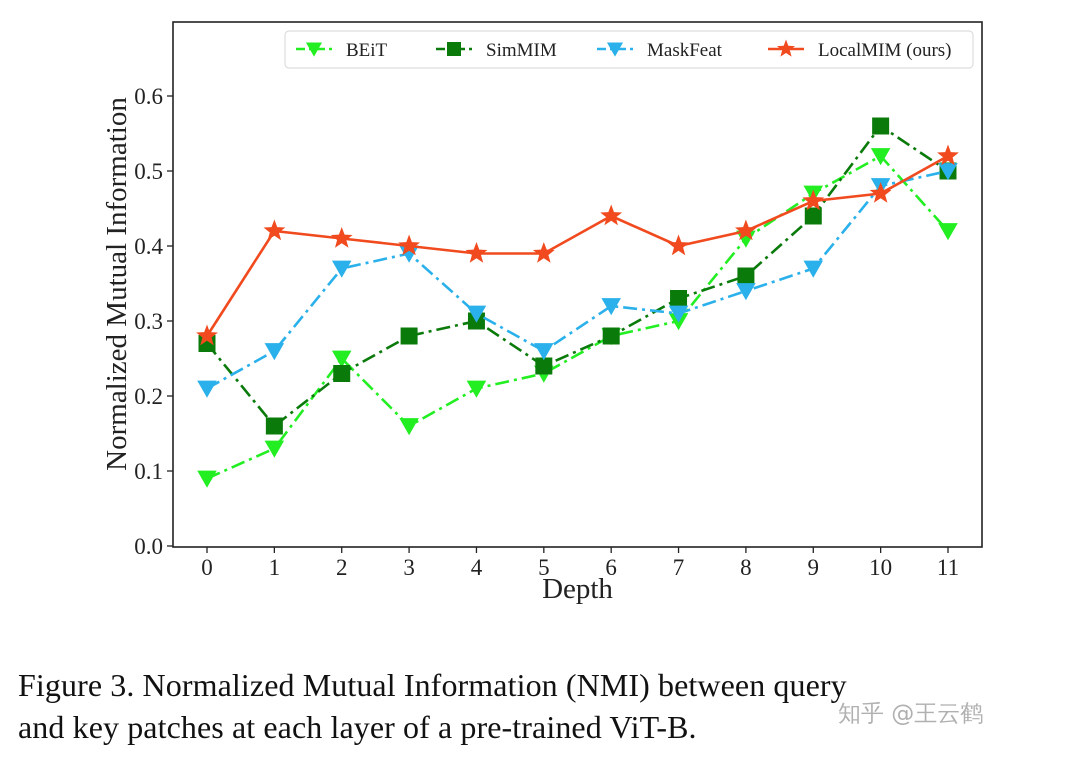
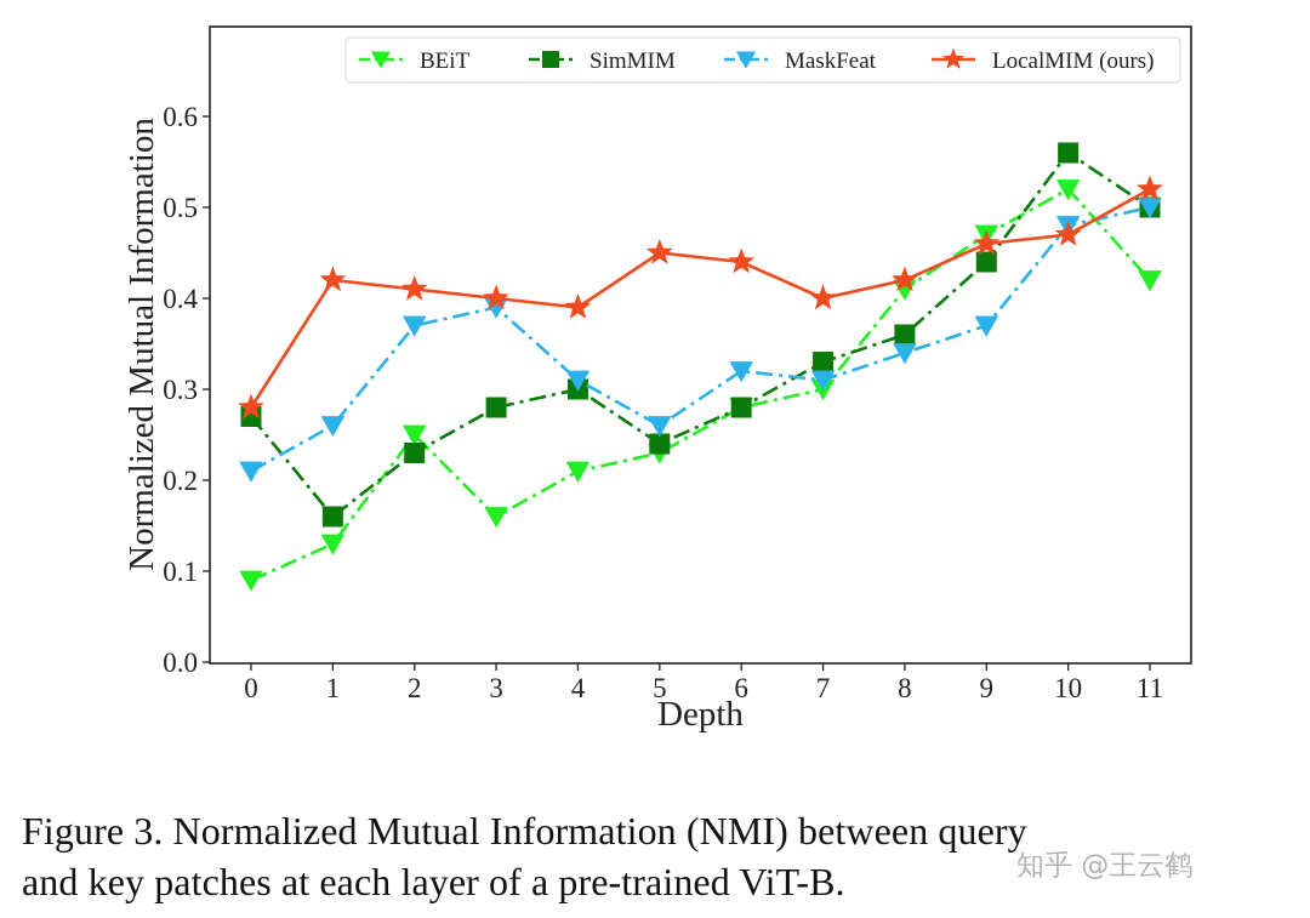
LocalMIM (ours)/5: 0.39 -> 0.45
